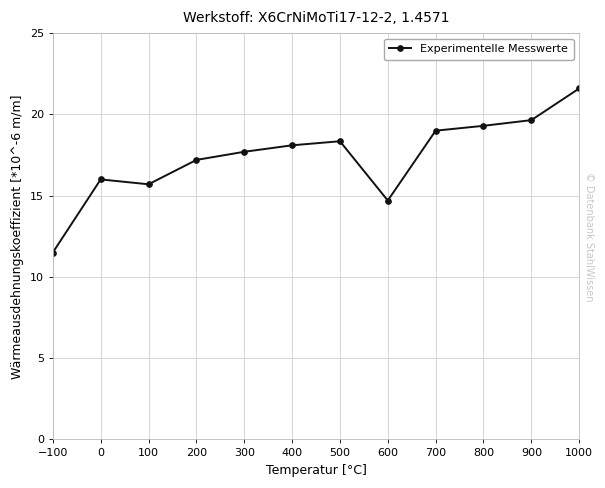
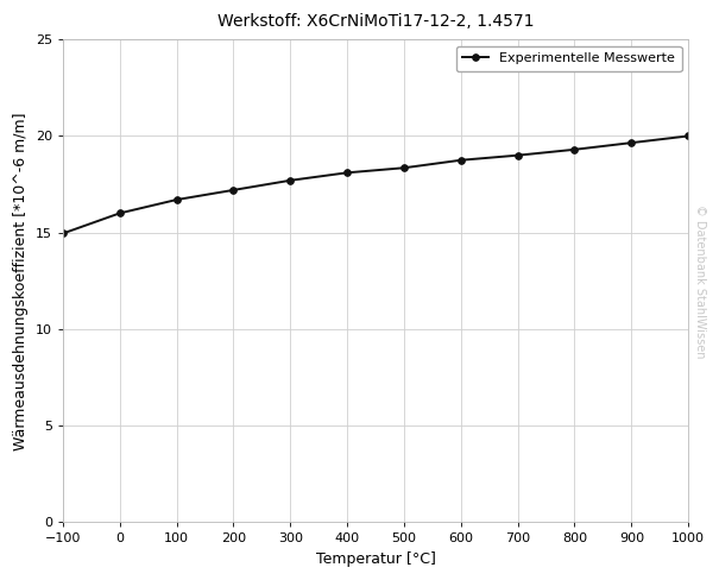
−100: 11.5 -> 14.9
100: 15.7 -> 16.7
600: 14.7 -> 18.8
1000: 21.6 -> 20.0
